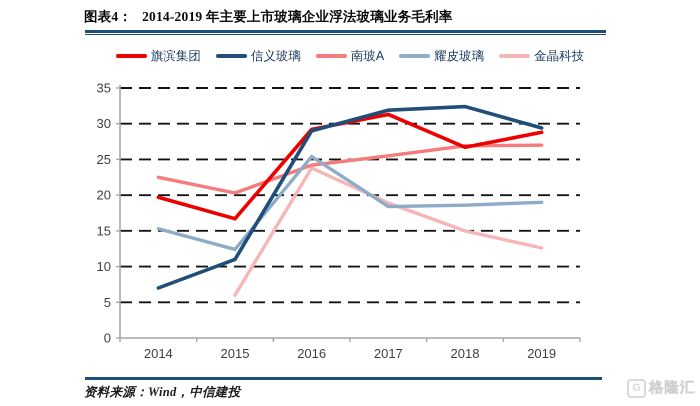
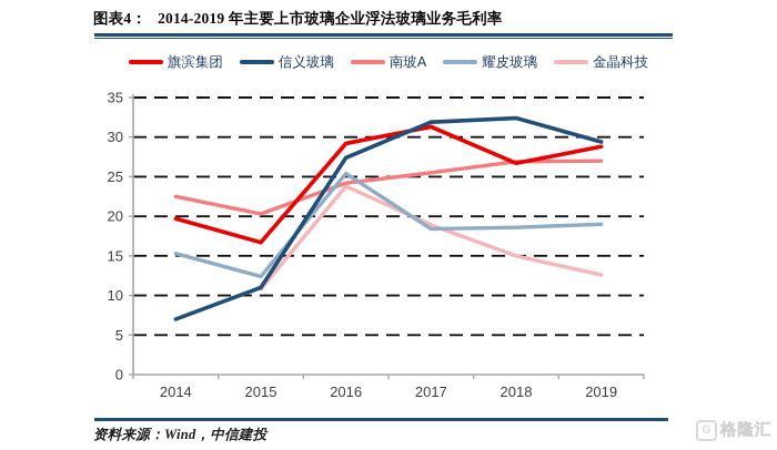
金晶科技/2015: 6 -> 11
信义玻璃/2016: 29 -> 27
